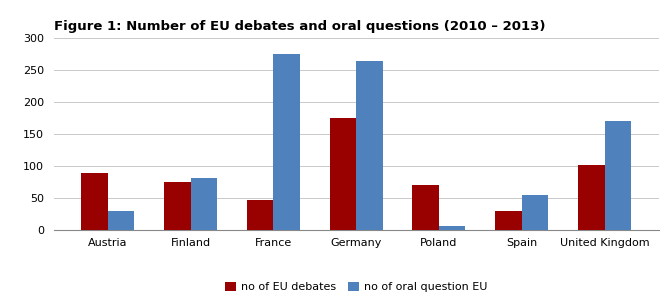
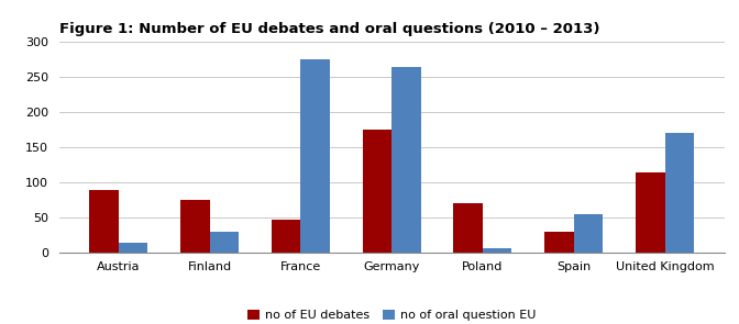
no of oral question EU/Austria: 30 -> 15
no of oral question EU/Finland: 82 -> 30
no of EU debates/United Kingdom: 102 -> 115
